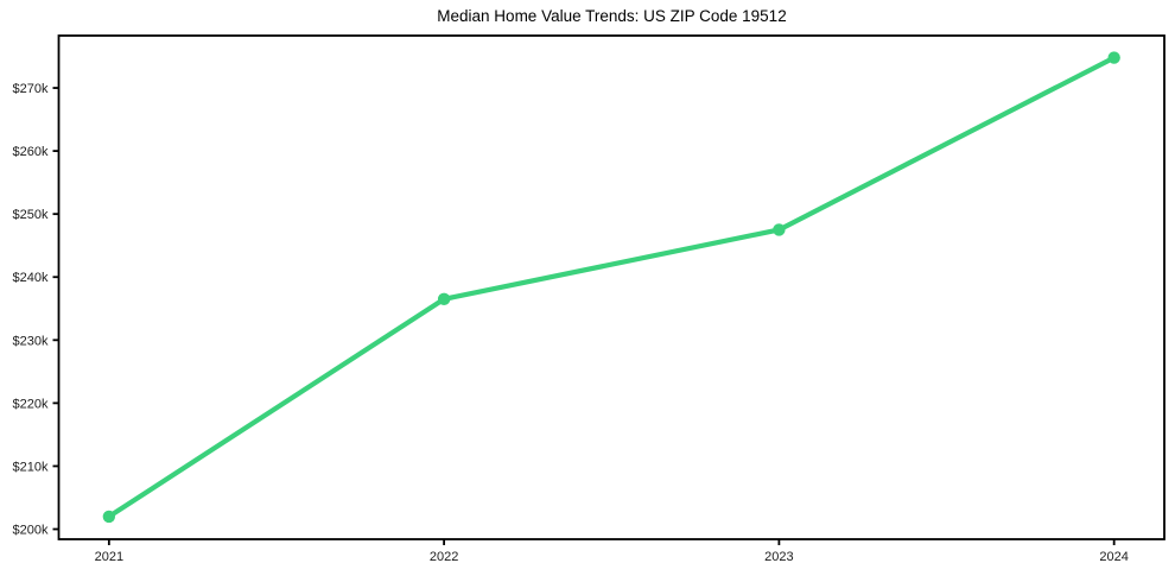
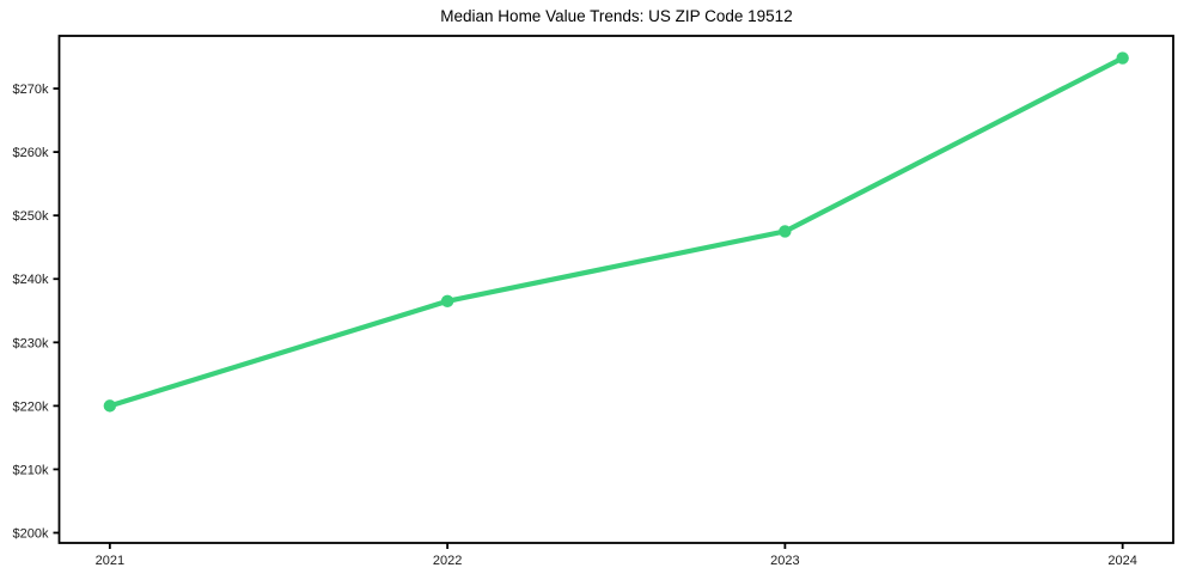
2021: $202k -> $220k
